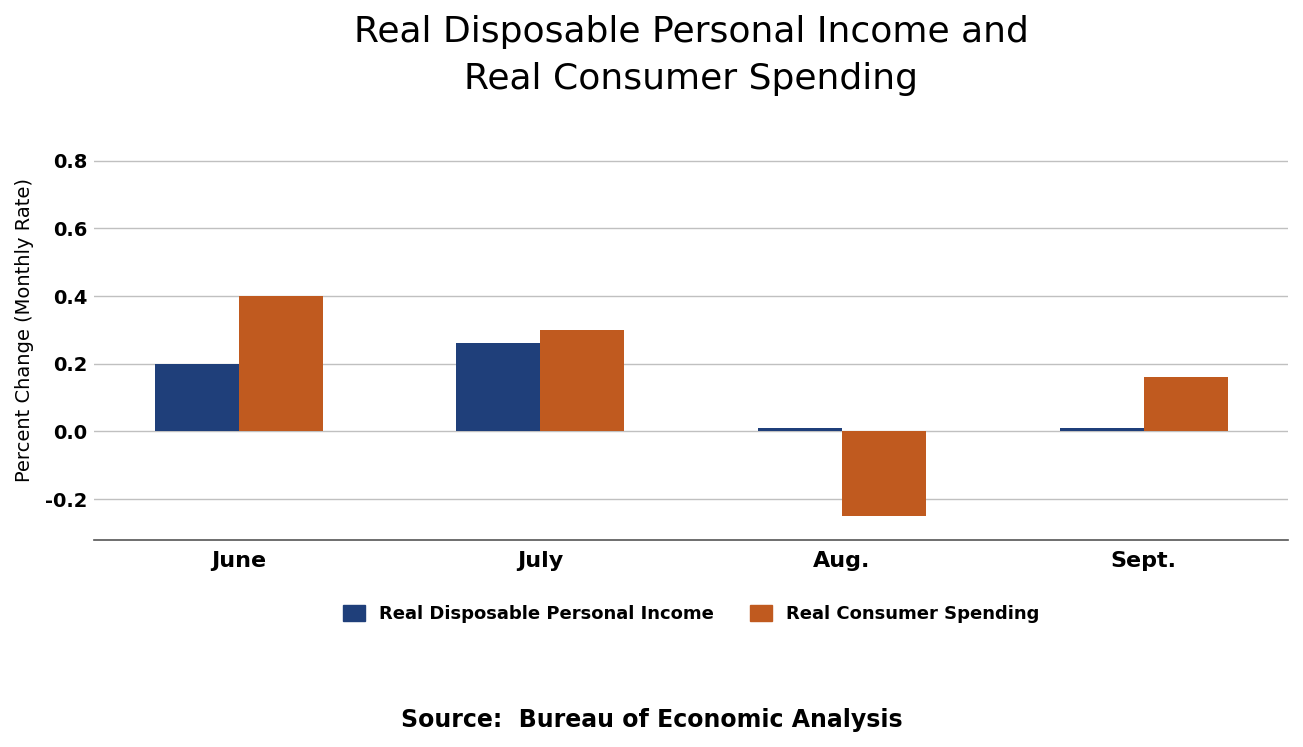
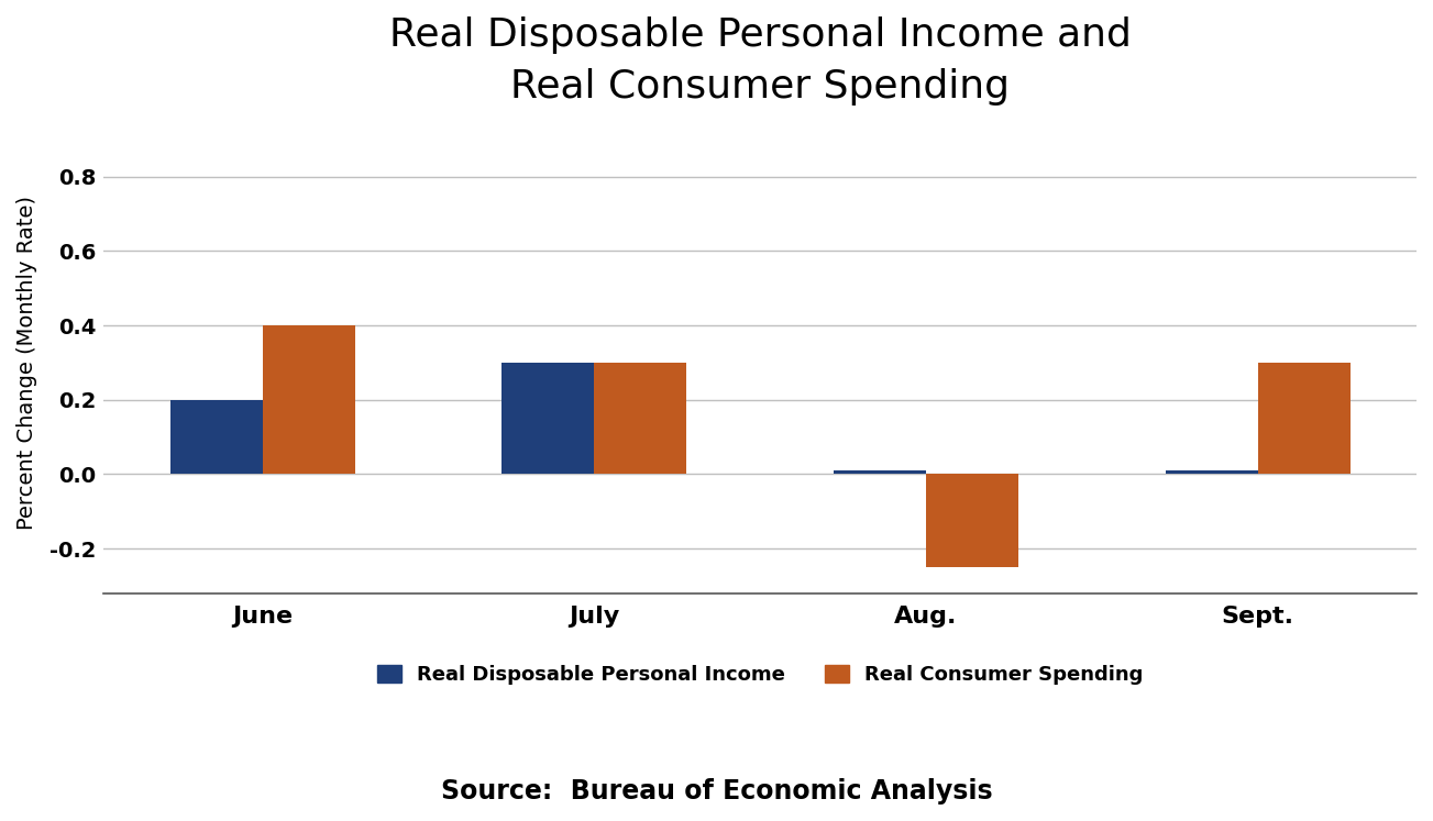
Real Disposable Personal Income/July: 0.26 -> 0.30
Real Consumer Spending/Sept.: 0.16 -> 0.30
